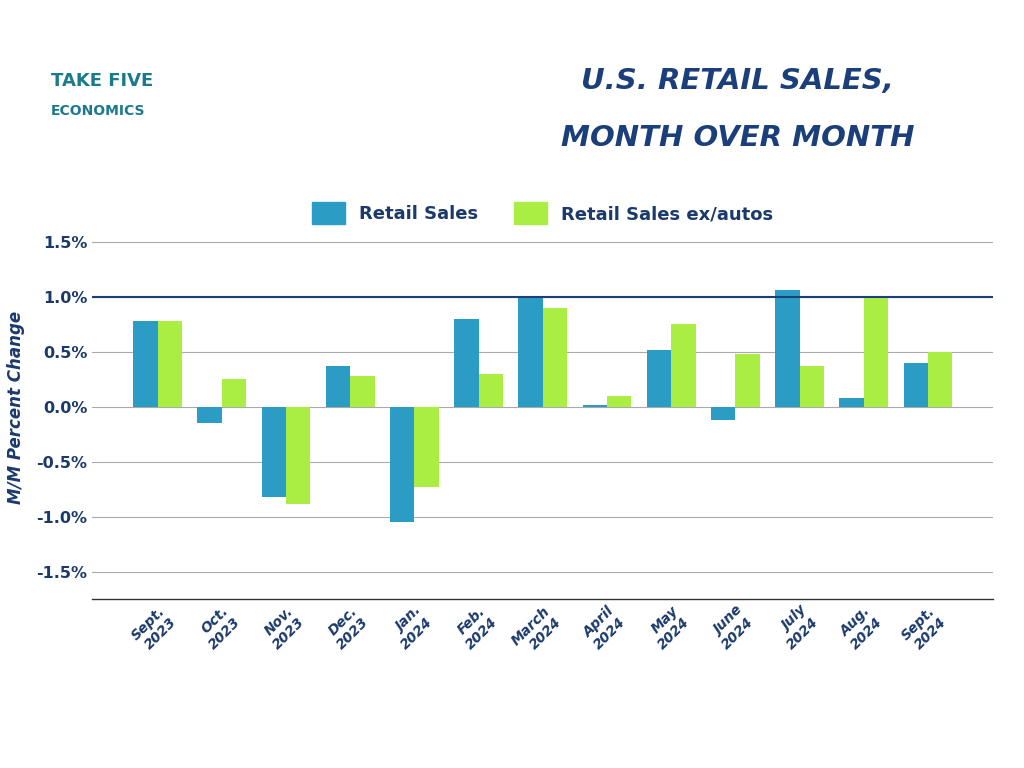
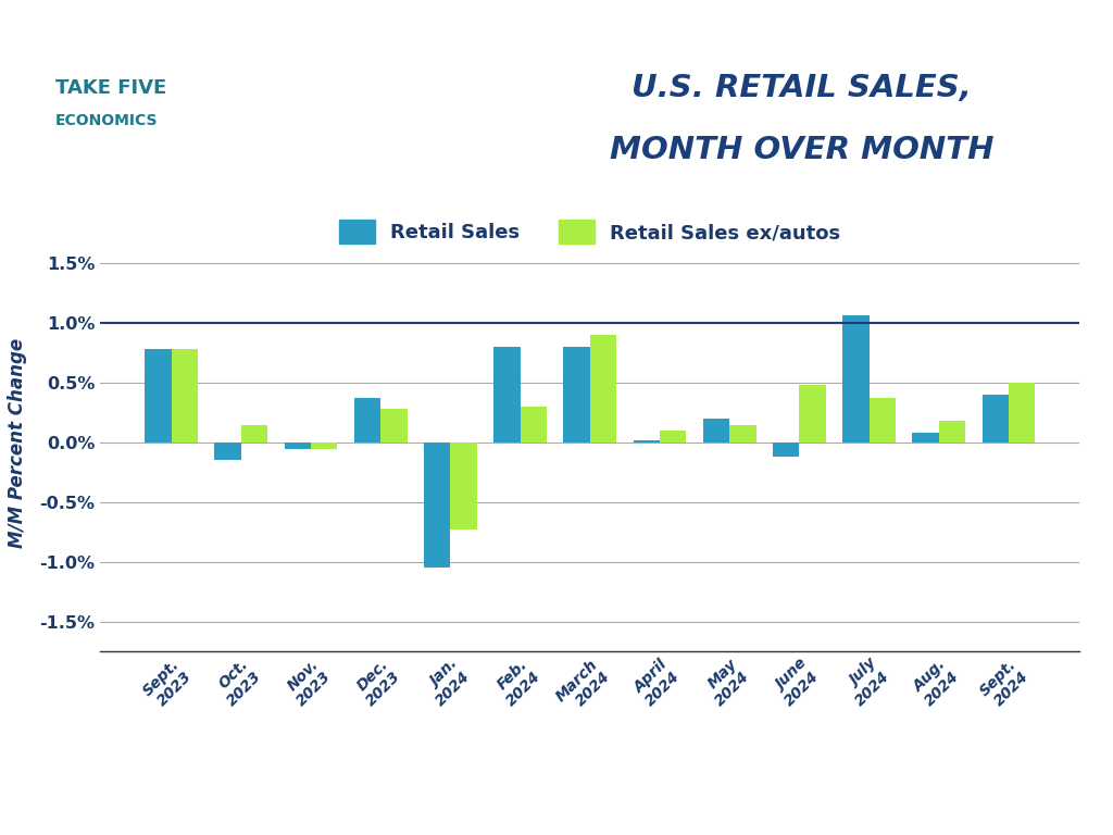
Retail Sales ex/autos/Oct. 2023: 0.26% -> 0.15%
Retail Sales/Nov. 2023: -0.82% -> -0.05%
Retail Sales ex/autos/Nov. 2023: -0.88% -> -0.05%
Retail Sales/March 2024: 1.01% -> 0.80%
Retail Sales/May 2024: 0.52% -> 0.20%
Retail Sales ex/autos/May 2024: 0.76% -> 0.15%
Retail Sales ex/autos/Aug. 2024: 1.00% -> 0.18%
